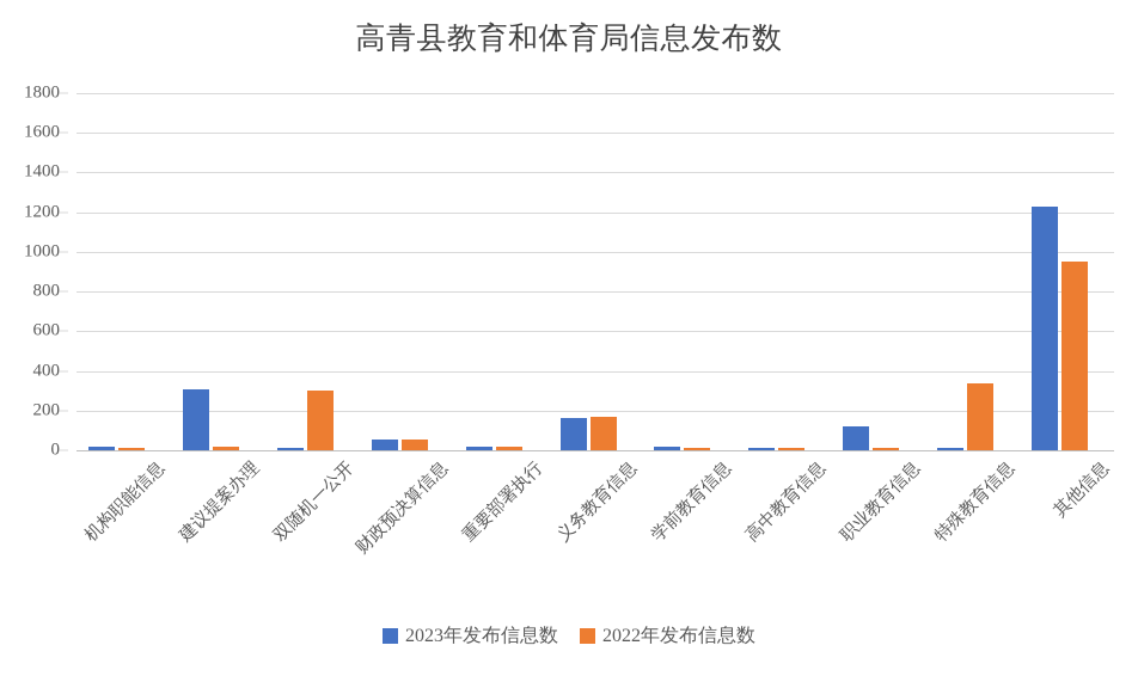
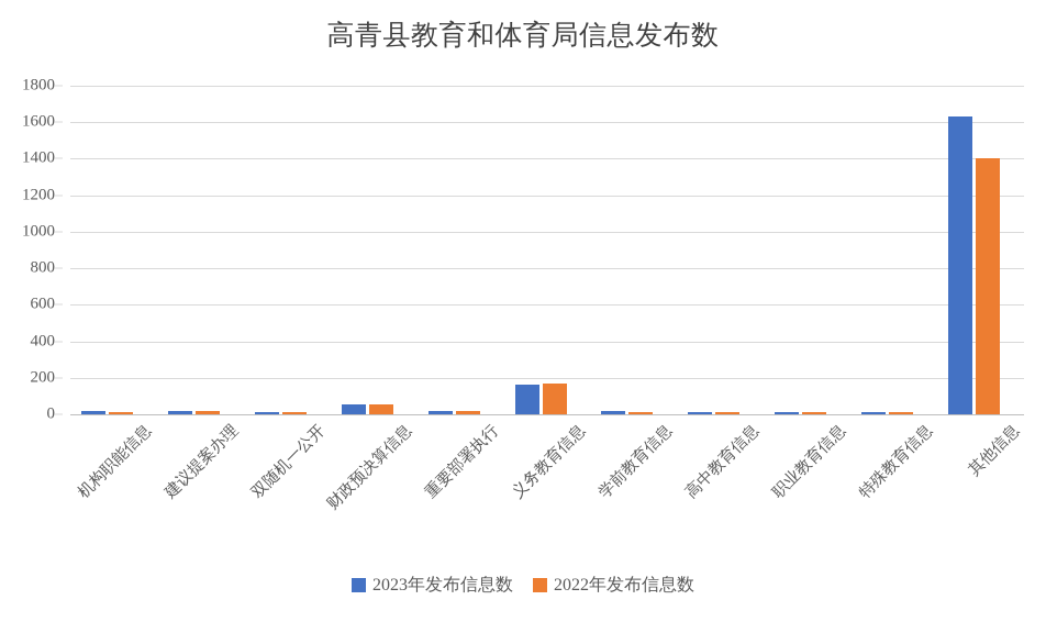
2023年发布信息数/建议提案办理: 310 -> 20
2022年发布信息数/双随机一公开: 300 -> 10
2023年发布信息数/职业教育信息: 120 -> 20
2022年发布信息数/特殊教育信息: 340 -> 10
2023年发布信息数/其他信息: 1230 -> 1630
2022年发布信息数/其他信息: 950 -> 1400
